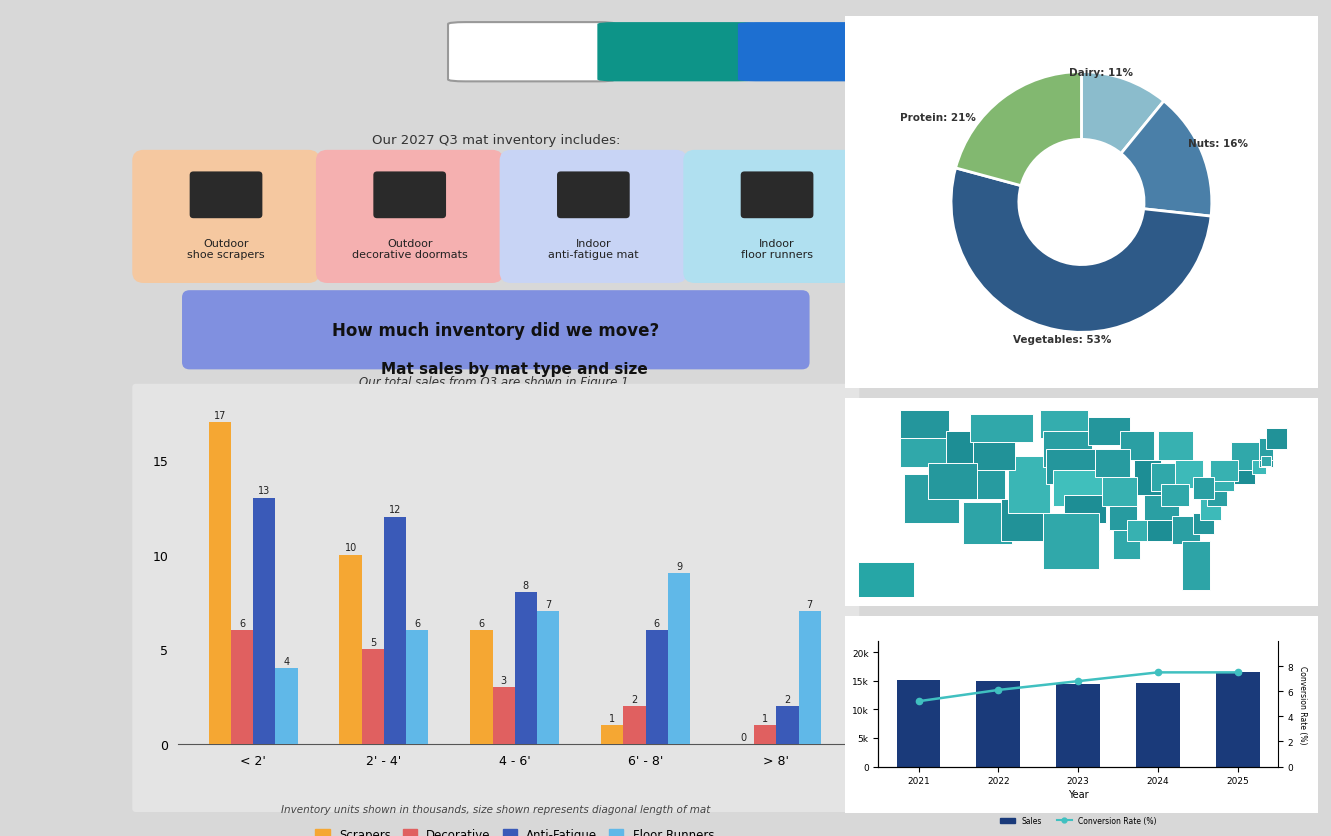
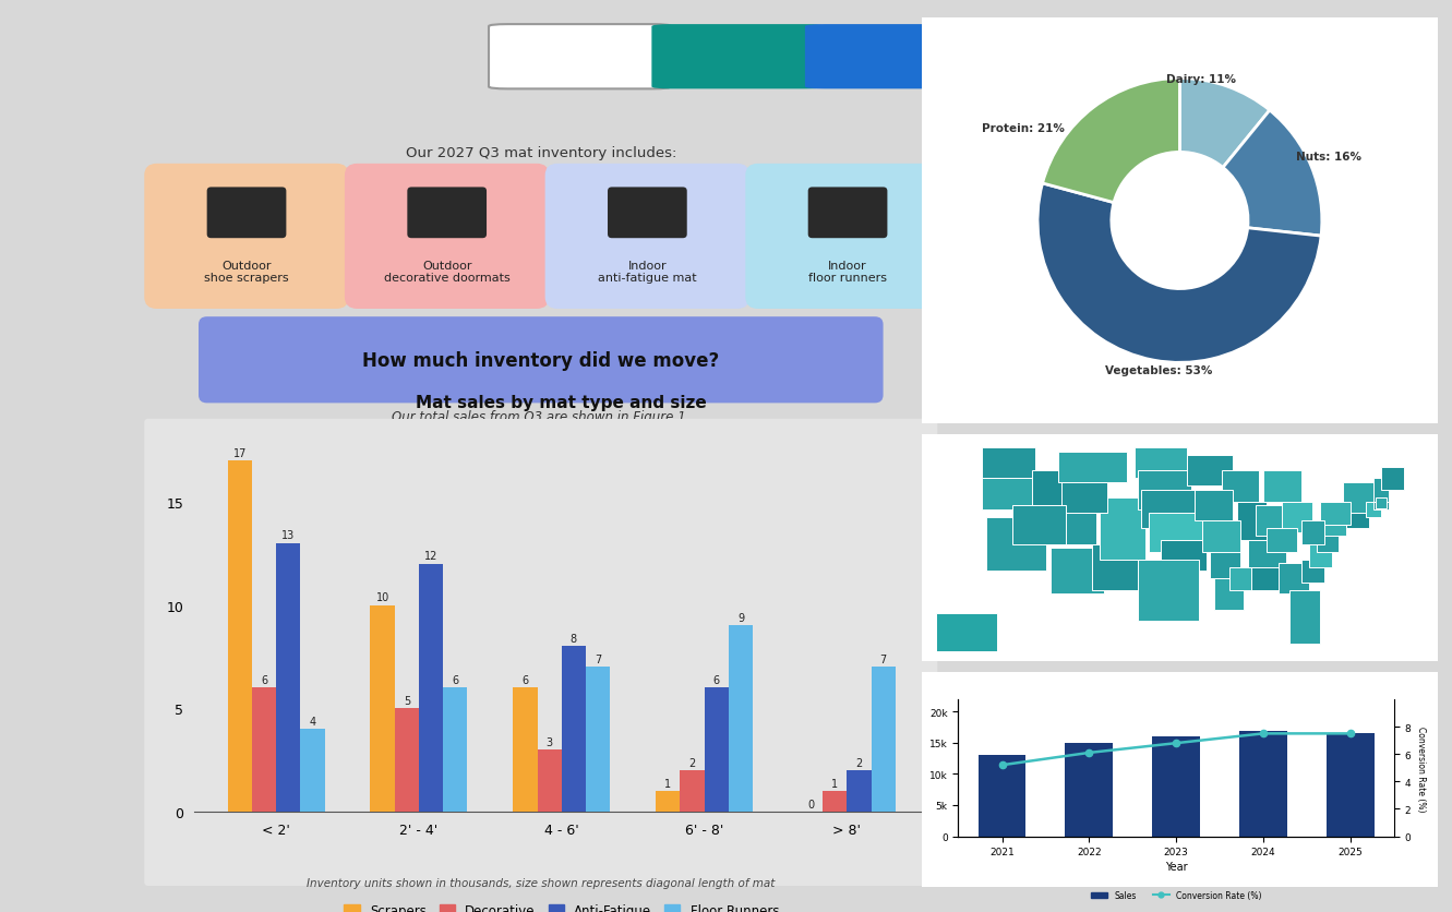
Sales/2021: 15.2k -> 13.0k
Sales/2023: 14.4k -> 16.0k
Sales/2024: 14.6k -> 17.0k
